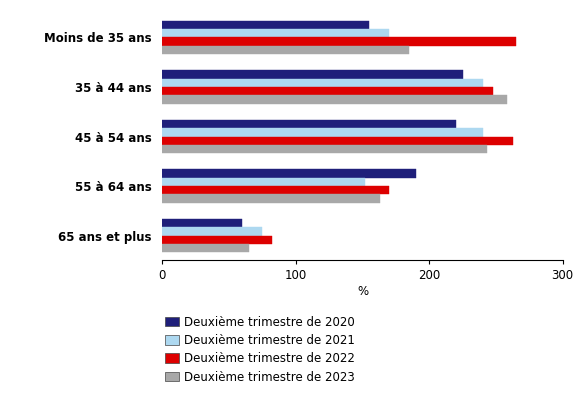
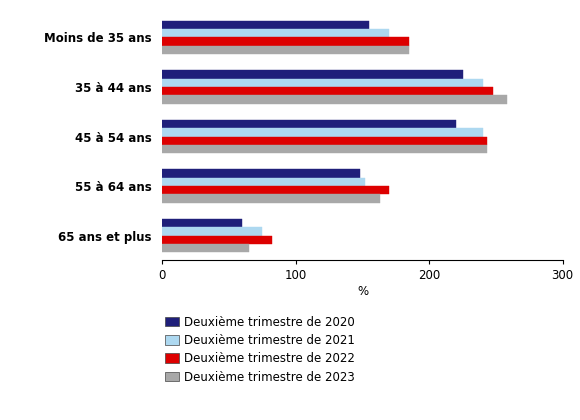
Deuxième trimestre de 2022/Moins de 35 ans: 265 -> 185
Deuxième trimestre de 2022/45 à 54 ans: 263 -> 243
Deuxième trimestre de 2020/55 à 64 ans: 190 -> 148
